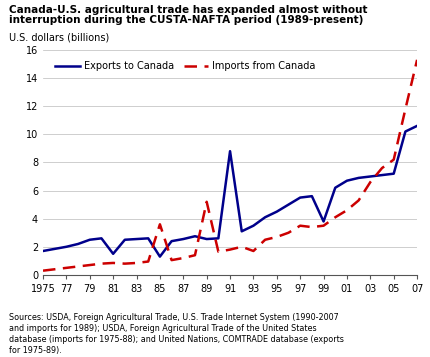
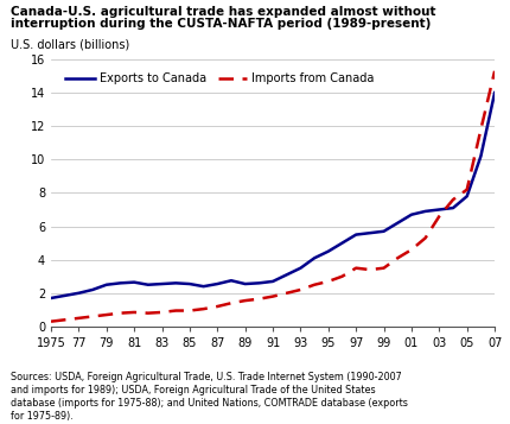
Exports to Canada/81: 1.5 -> 2.6
Exports to Canada/85: 1.3 -> 2.5
Imports from Canada/85: 3.6 -> 0.9
Imports from Canada/89: 5.2 -> 1.6
Exports to Canada/91: 8.8 -> 2.7
Imports from Canada/93: 1.7 -> 2.2
Exports to Canada/99: 3.8 -> 5.7
Exports to Canada/05: 7.2 -> 7.8
Exports to Canada/07: 10.6 -> 14.0
